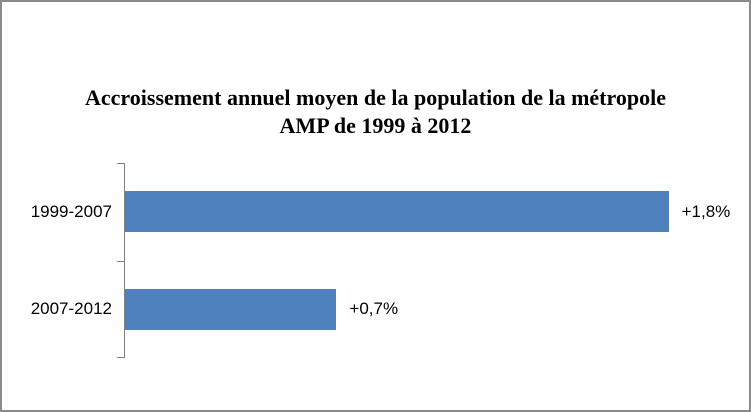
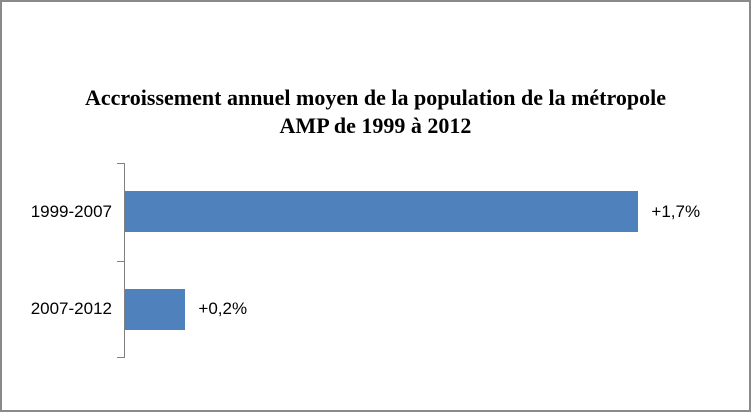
1999-2007: +1,8% -> +1,7%
2007-2012: +0,7% -> +0,2%
